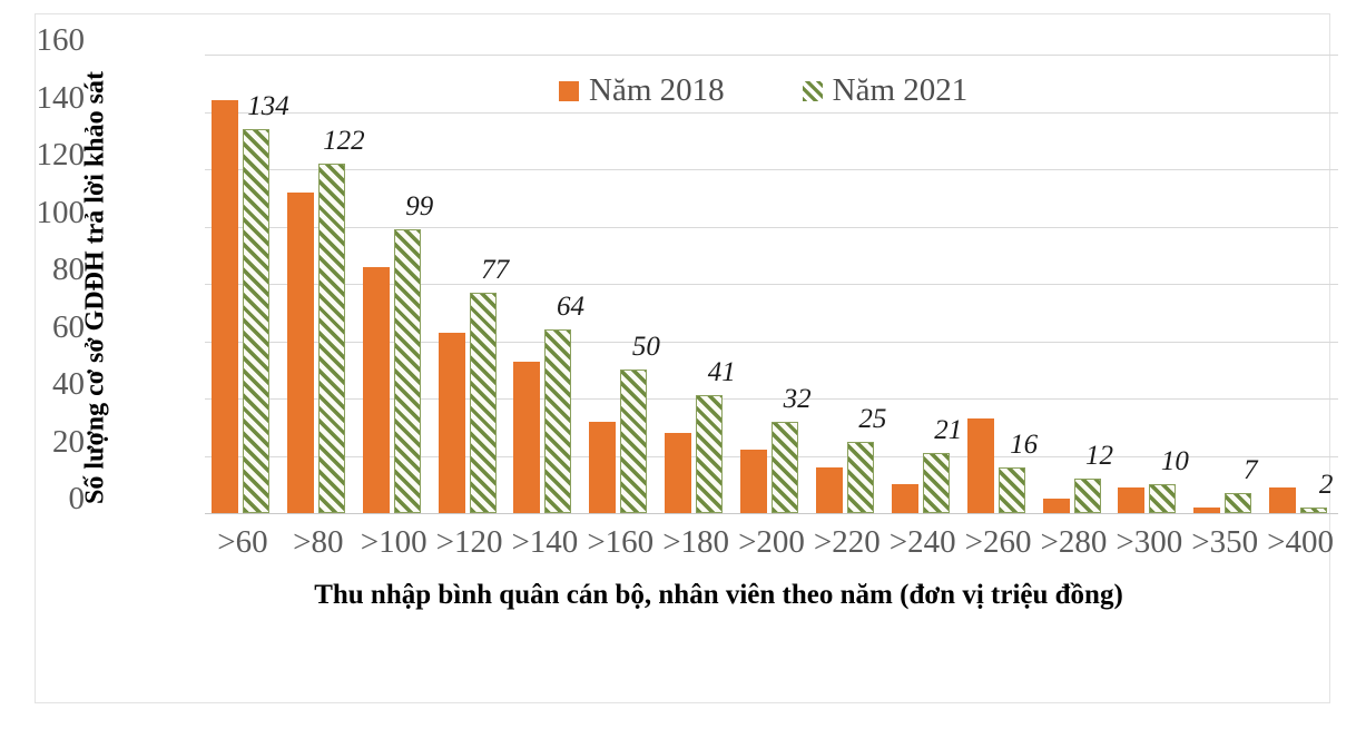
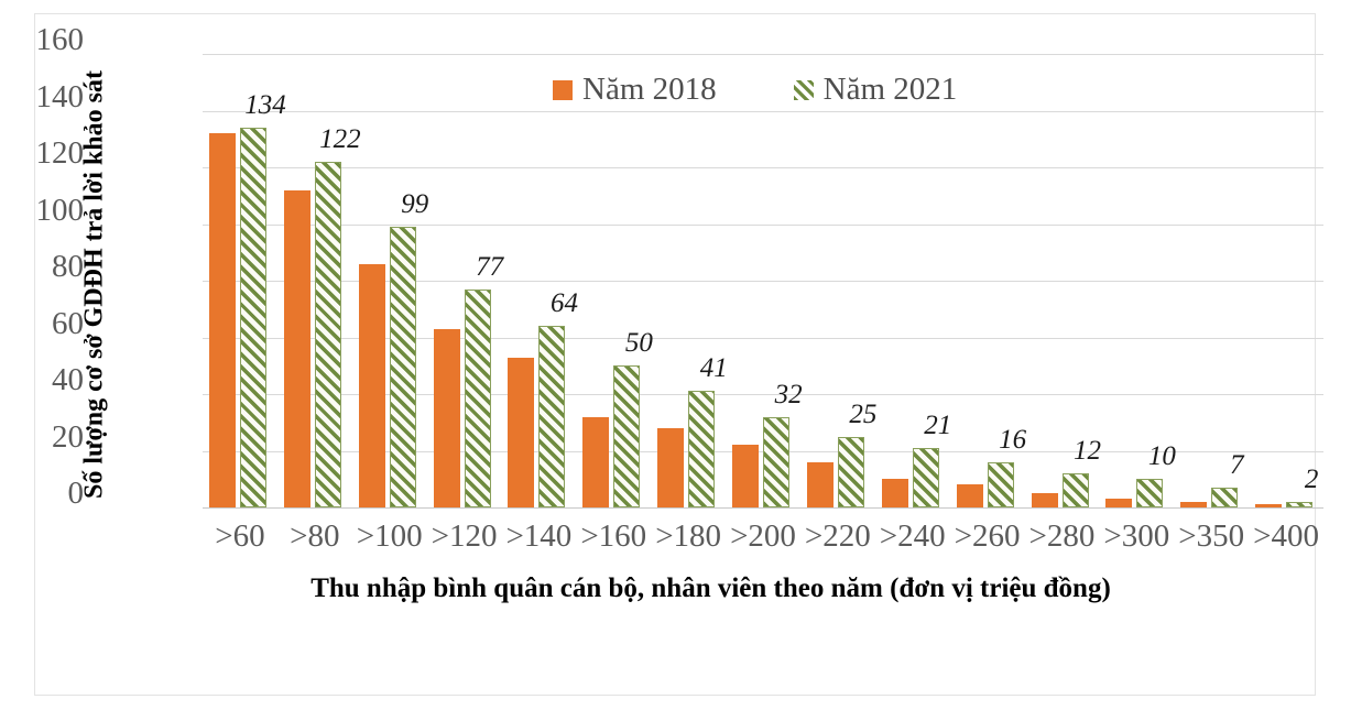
Năm 2018/>60: 144 -> 132
Năm 2018/>260: 33 -> 8
Năm 2018/>300: 9 -> 3
Năm 2018/>400: 9 -> 1
